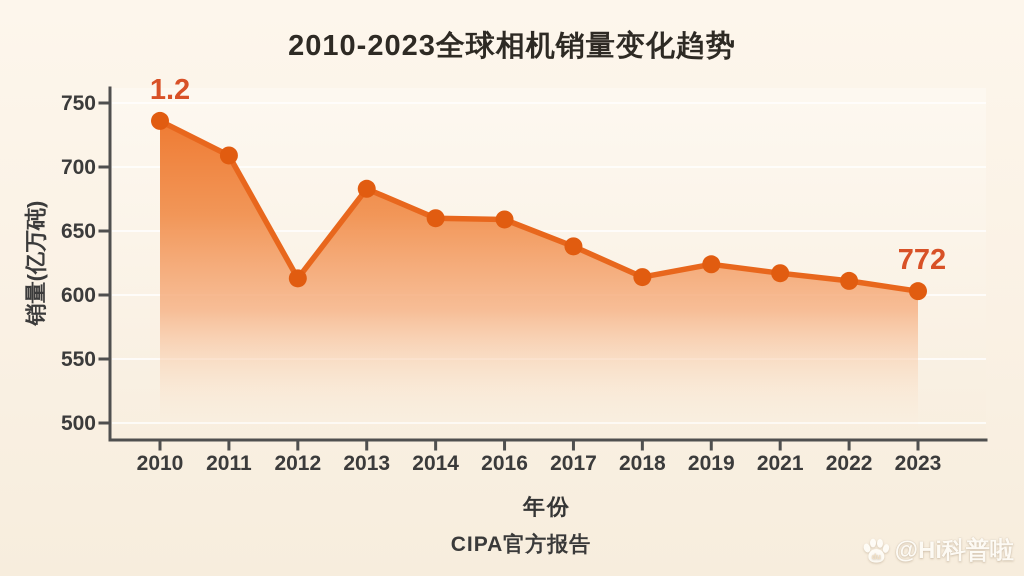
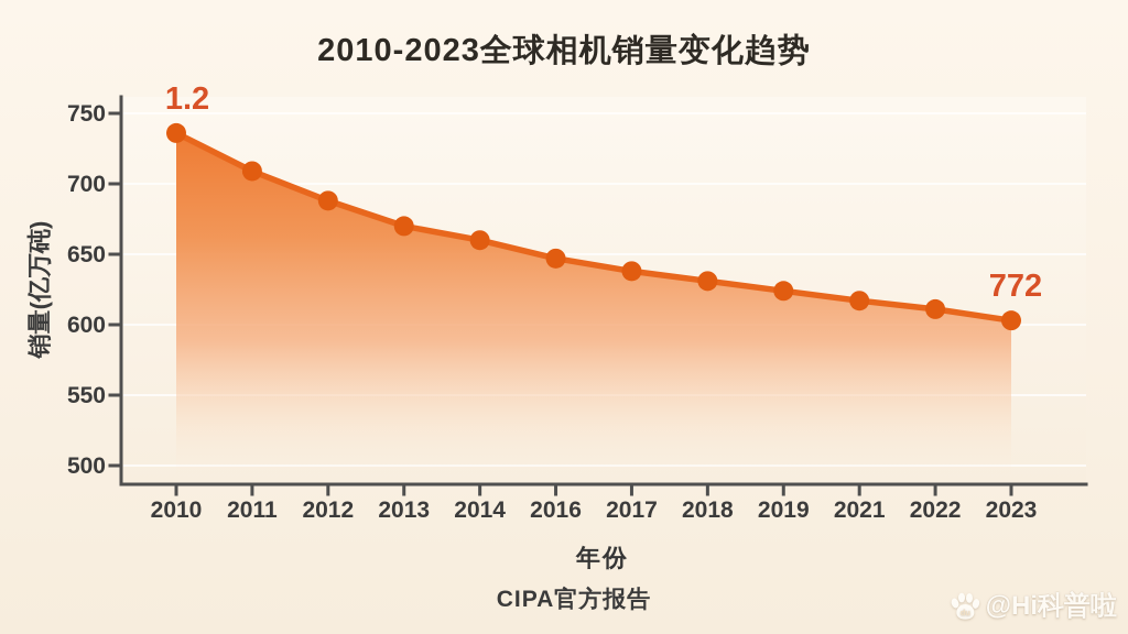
2012: 613 -> 688
2013: 683 -> 670
2016: 659 -> 647
2018: 614 -> 631
